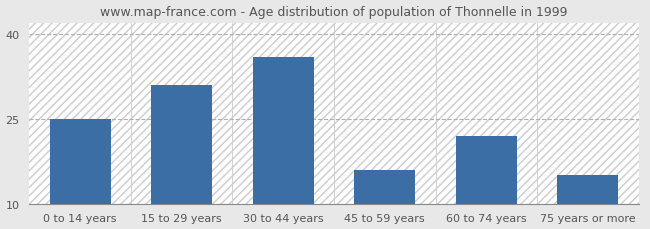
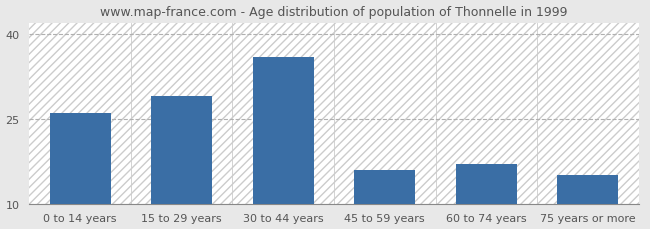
0 to 14 years: 25 -> 26
15 to 29 years: 31 -> 29
60 to 74 years: 22 -> 17
